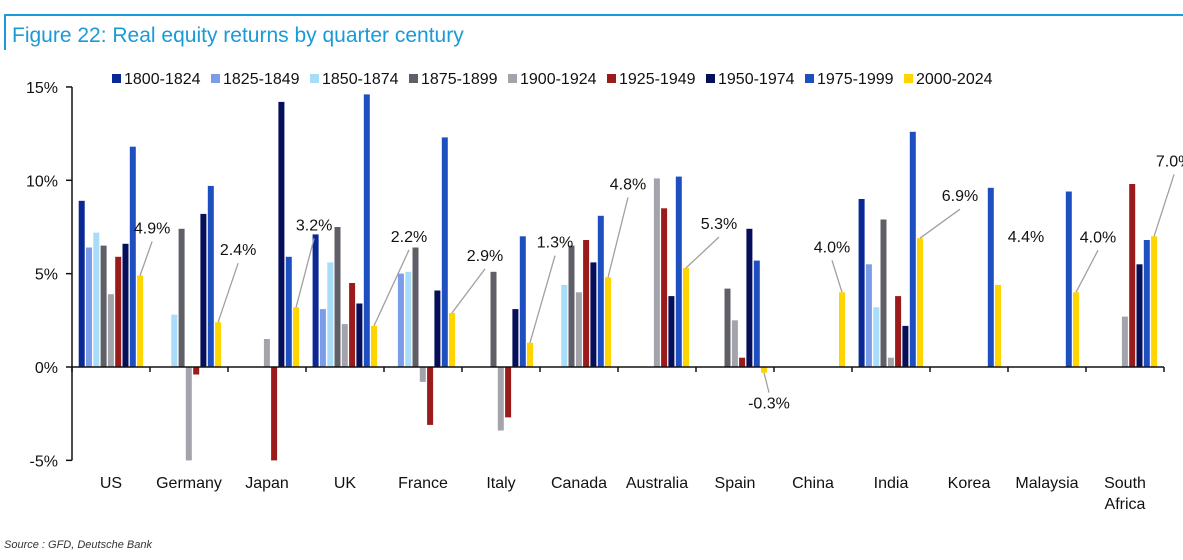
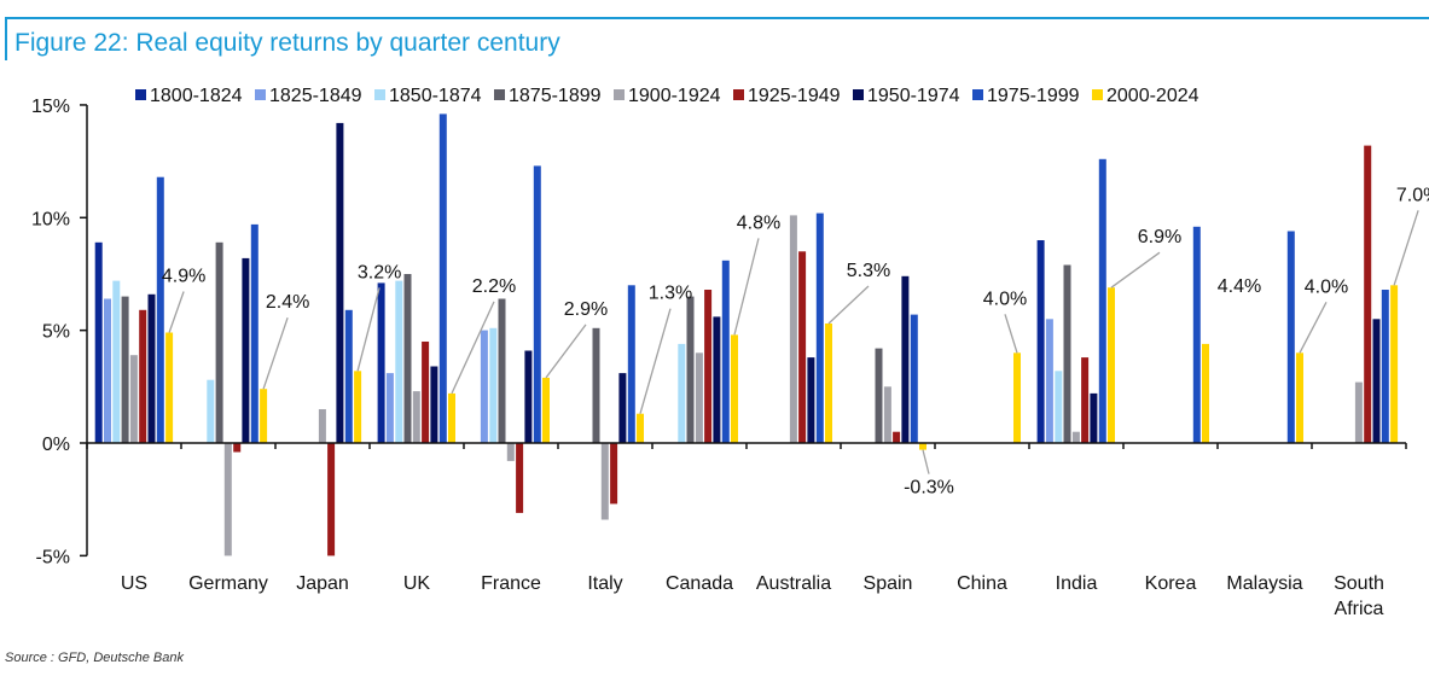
1875-1899/Germany: 7.4% -> 8.9%
1850-1874/UK: 5.6% -> 7.2%
1925-1949/South Africa: 9.8% -> 13.2%
